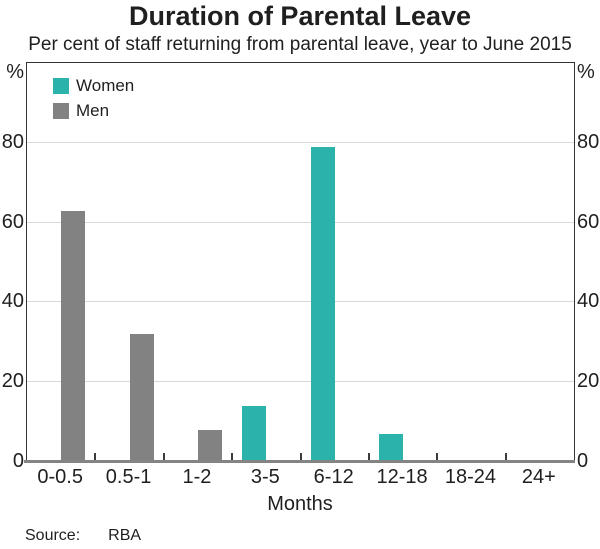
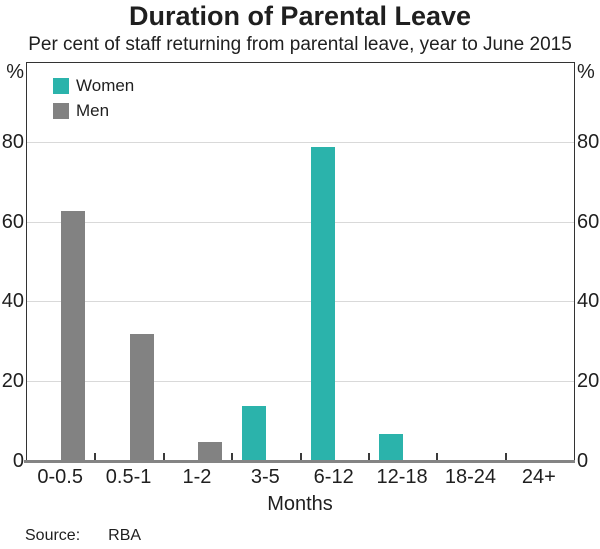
Men/1-2: 8 -> 5
